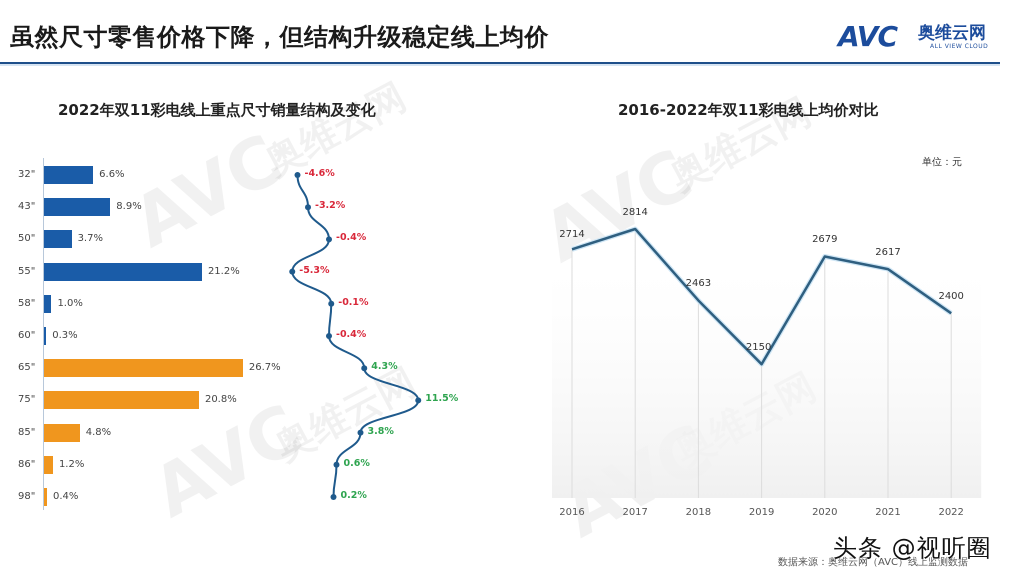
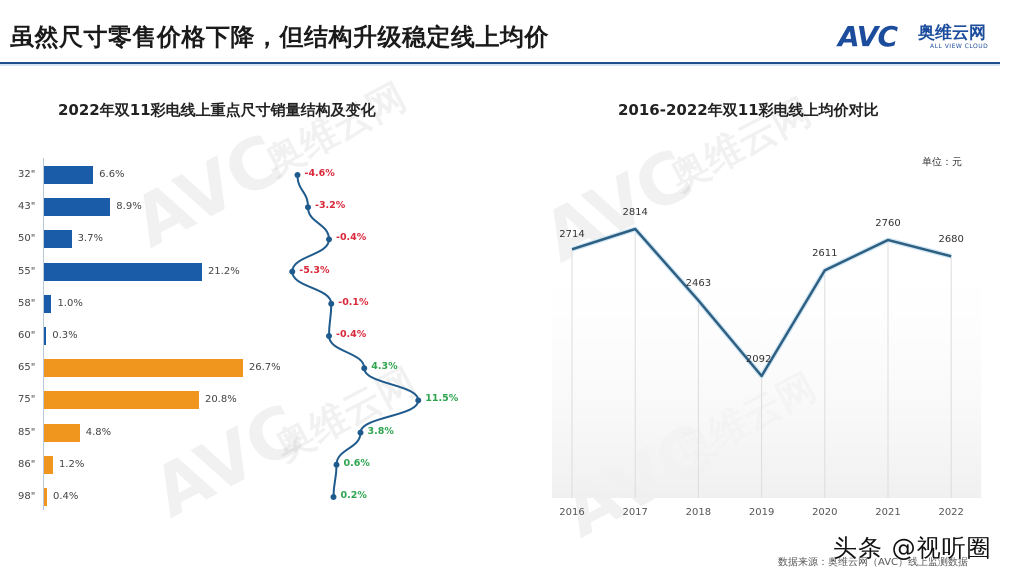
2016-2022年双11彩电线上均价对比/2019: 2150 -> 2092
2016-2022年双11彩电线上均价对比/2020: 2679 -> 2611
2016-2022年双11彩电线上均价对比/2021: 2617 -> 2760
2016-2022年双11彩电线上均价对比/2022: 2400 -> 2680
